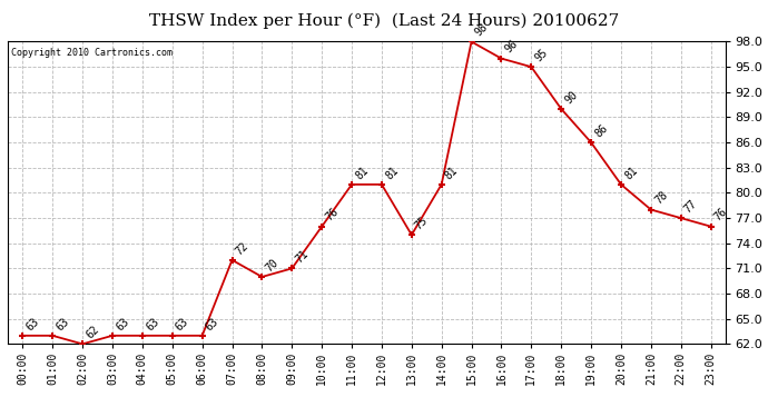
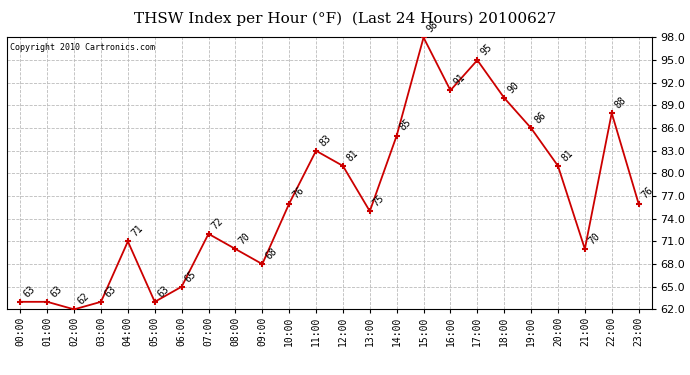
04:00: 63 -> 71
06:00: 63 -> 65
09:00: 71 -> 68
11:00: 81 -> 83
14:00: 81 -> 85
16:00: 96 -> 91
21:00: 78 -> 70
22:00: 77 -> 88
